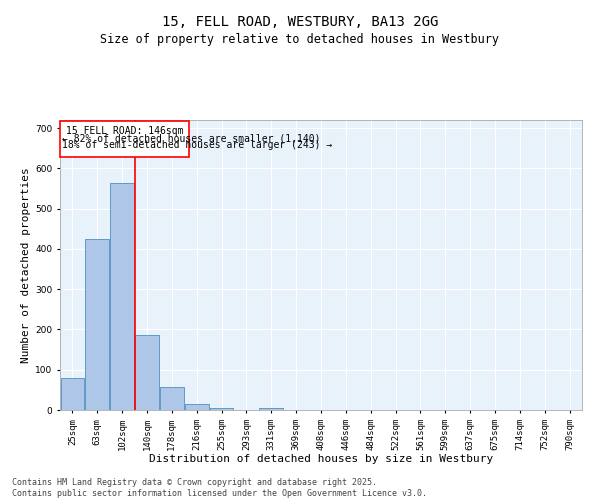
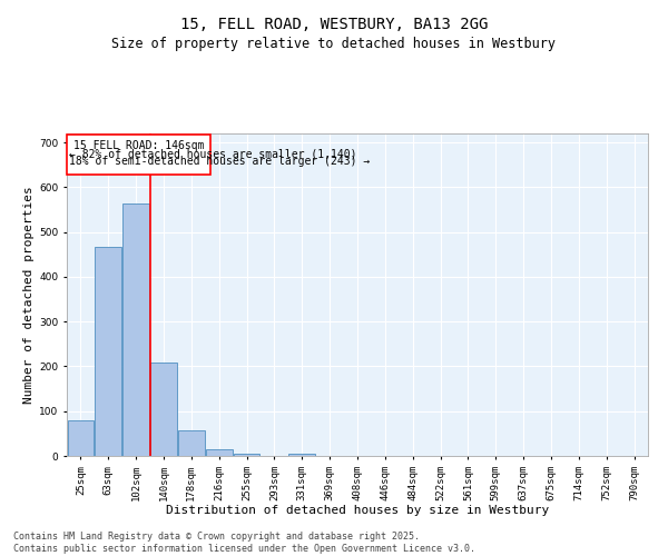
63sqm: 425 -> 467
140sqm: 185 -> 209
